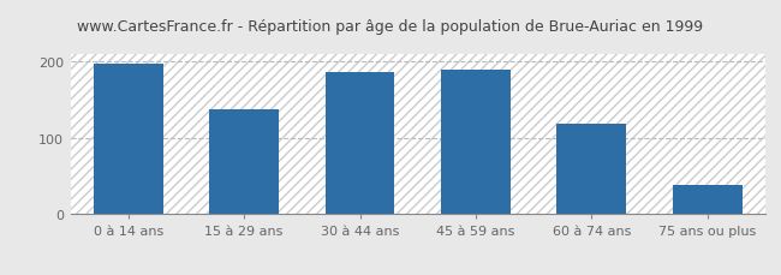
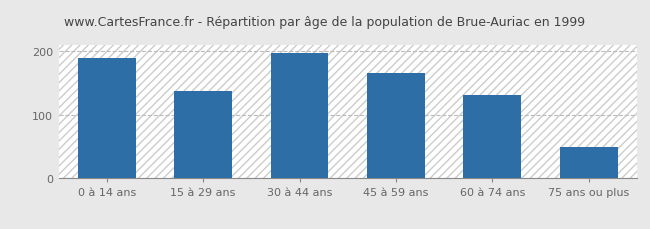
0 à 14 ans: 198 -> 190
30 à 44 ans: 186 -> 197
45 à 59 ans: 190 -> 166
60 à 74 ans: 118 -> 132
75 ans ou plus: 38 -> 50
